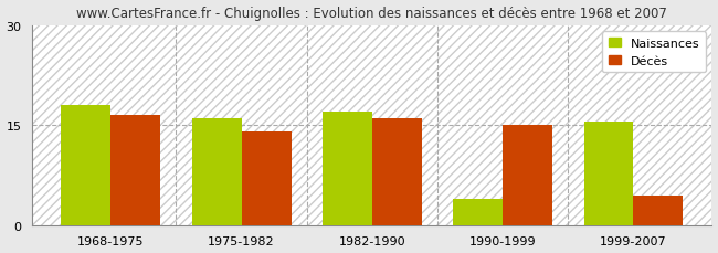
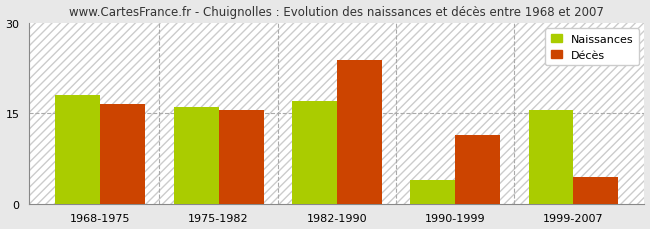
Décès/1975-1982: 14.0 -> 15.6
Décès/1982-1990: 16.0 -> 23.8
Décès/1990-1999: 15.0 -> 11.4
